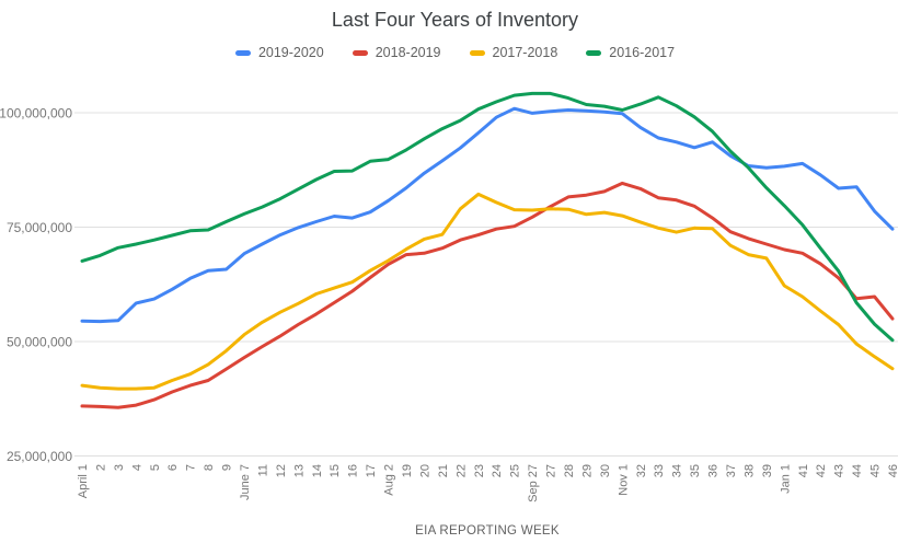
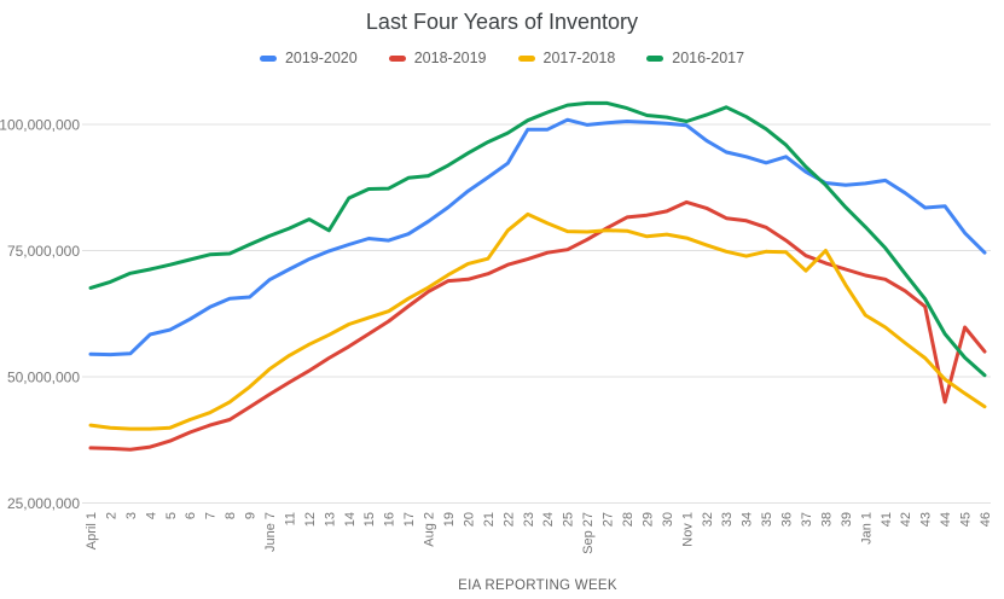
2016-2017/13: 83000000 -> 79000000
2019-2020/23: 96000000 -> 99000000
2017-2018/38: 69000000 -> 75000000
2018-2019/44: 59000000 -> 45000000
